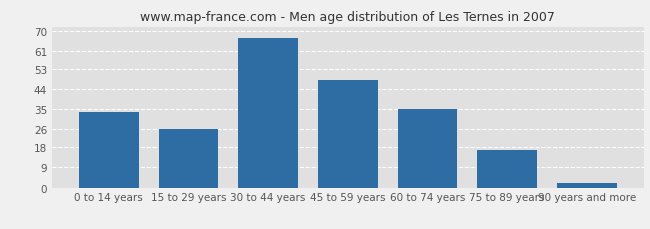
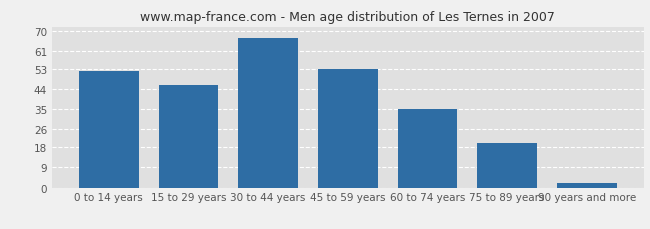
0 to 14 years: 34 -> 52
15 to 29 years: 26 -> 46
45 to 59 years: 48 -> 53
75 to 89 years: 17 -> 20
